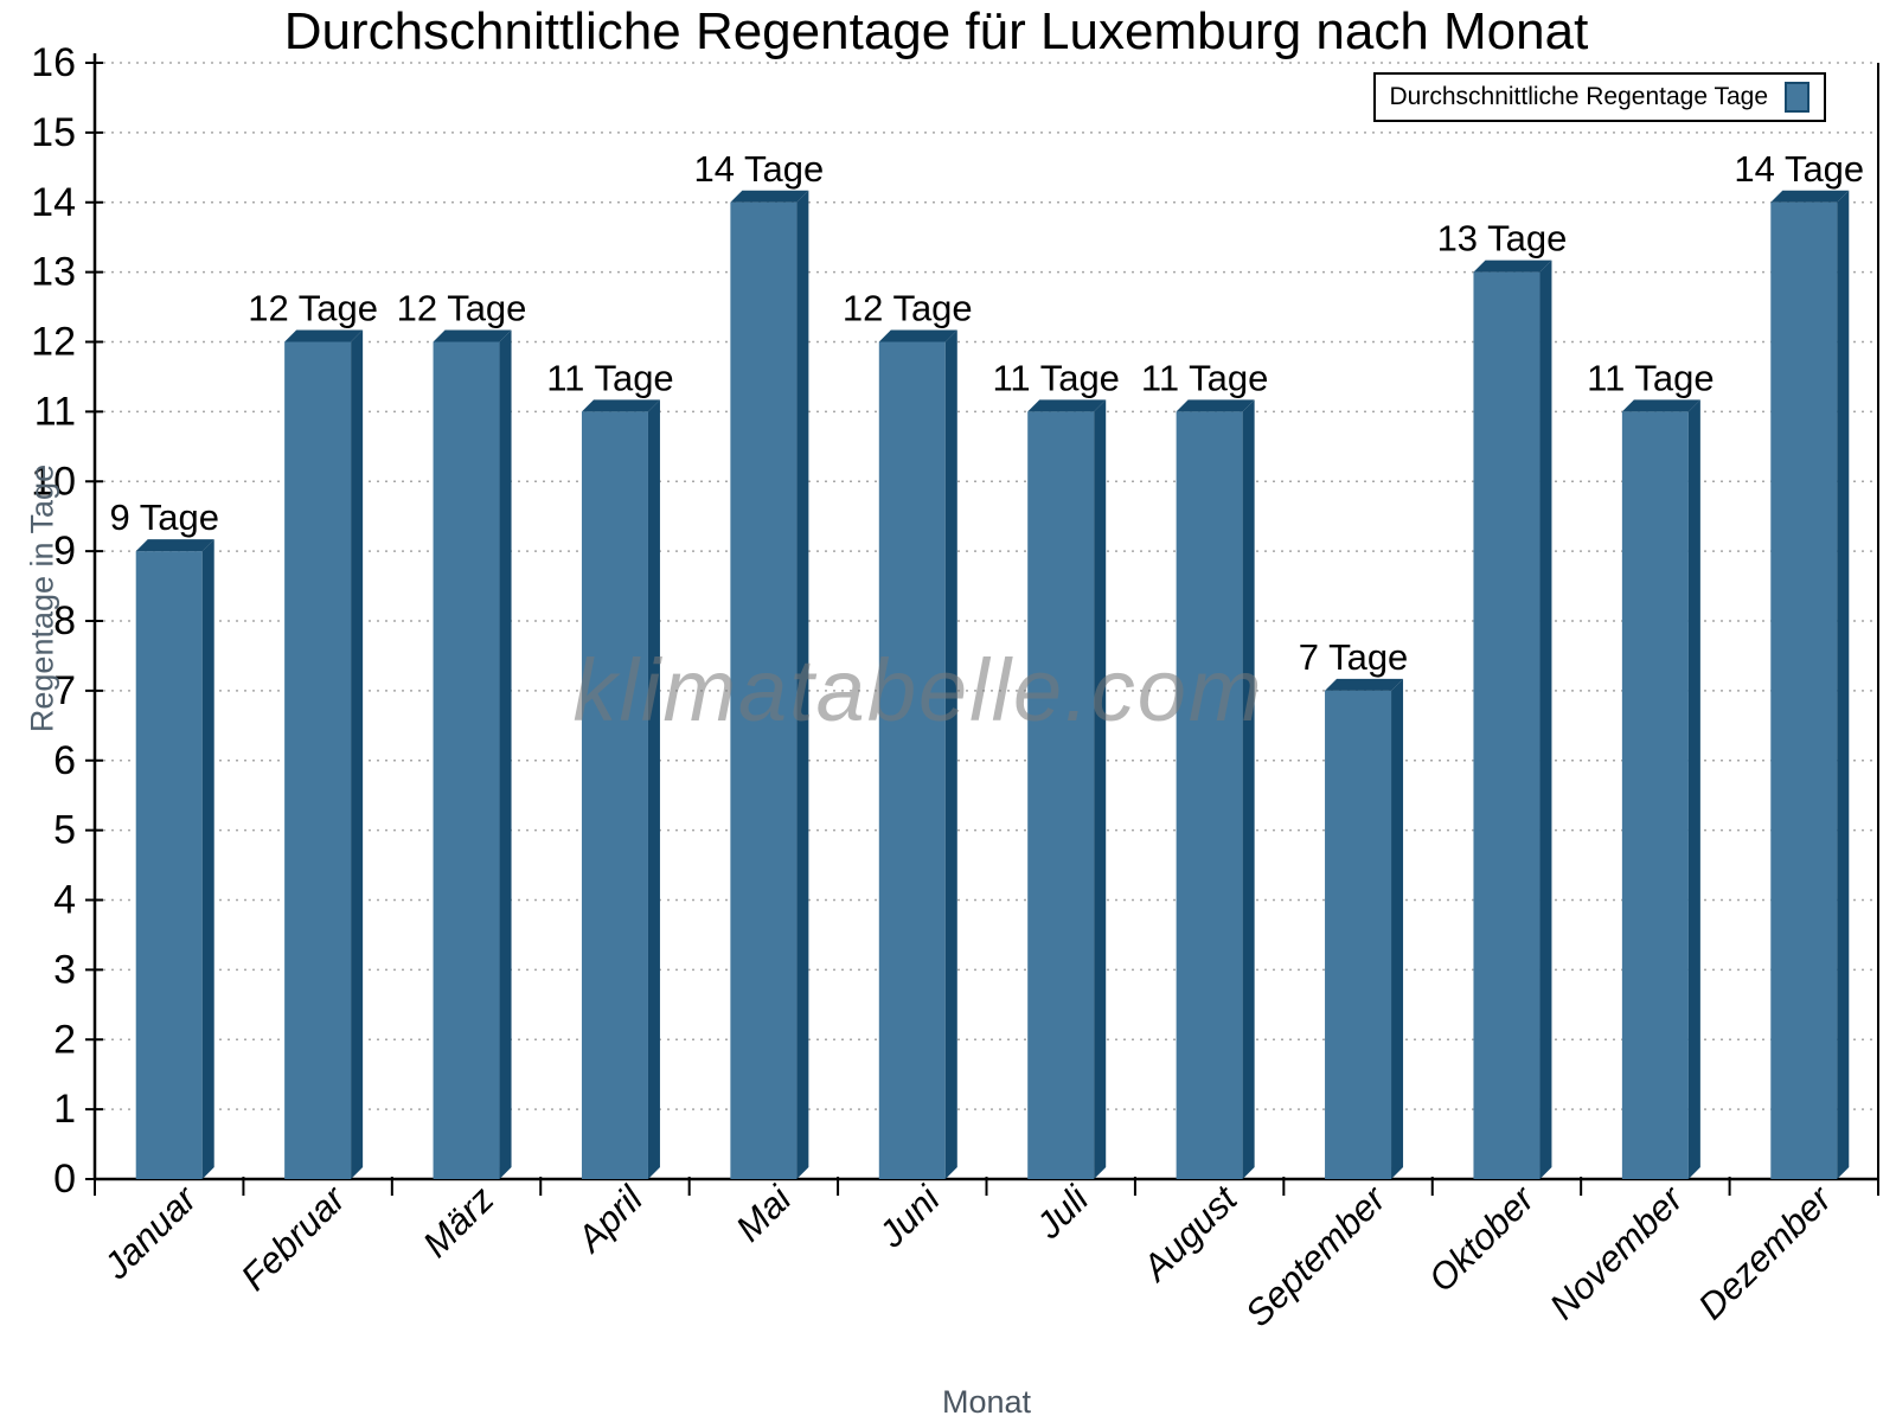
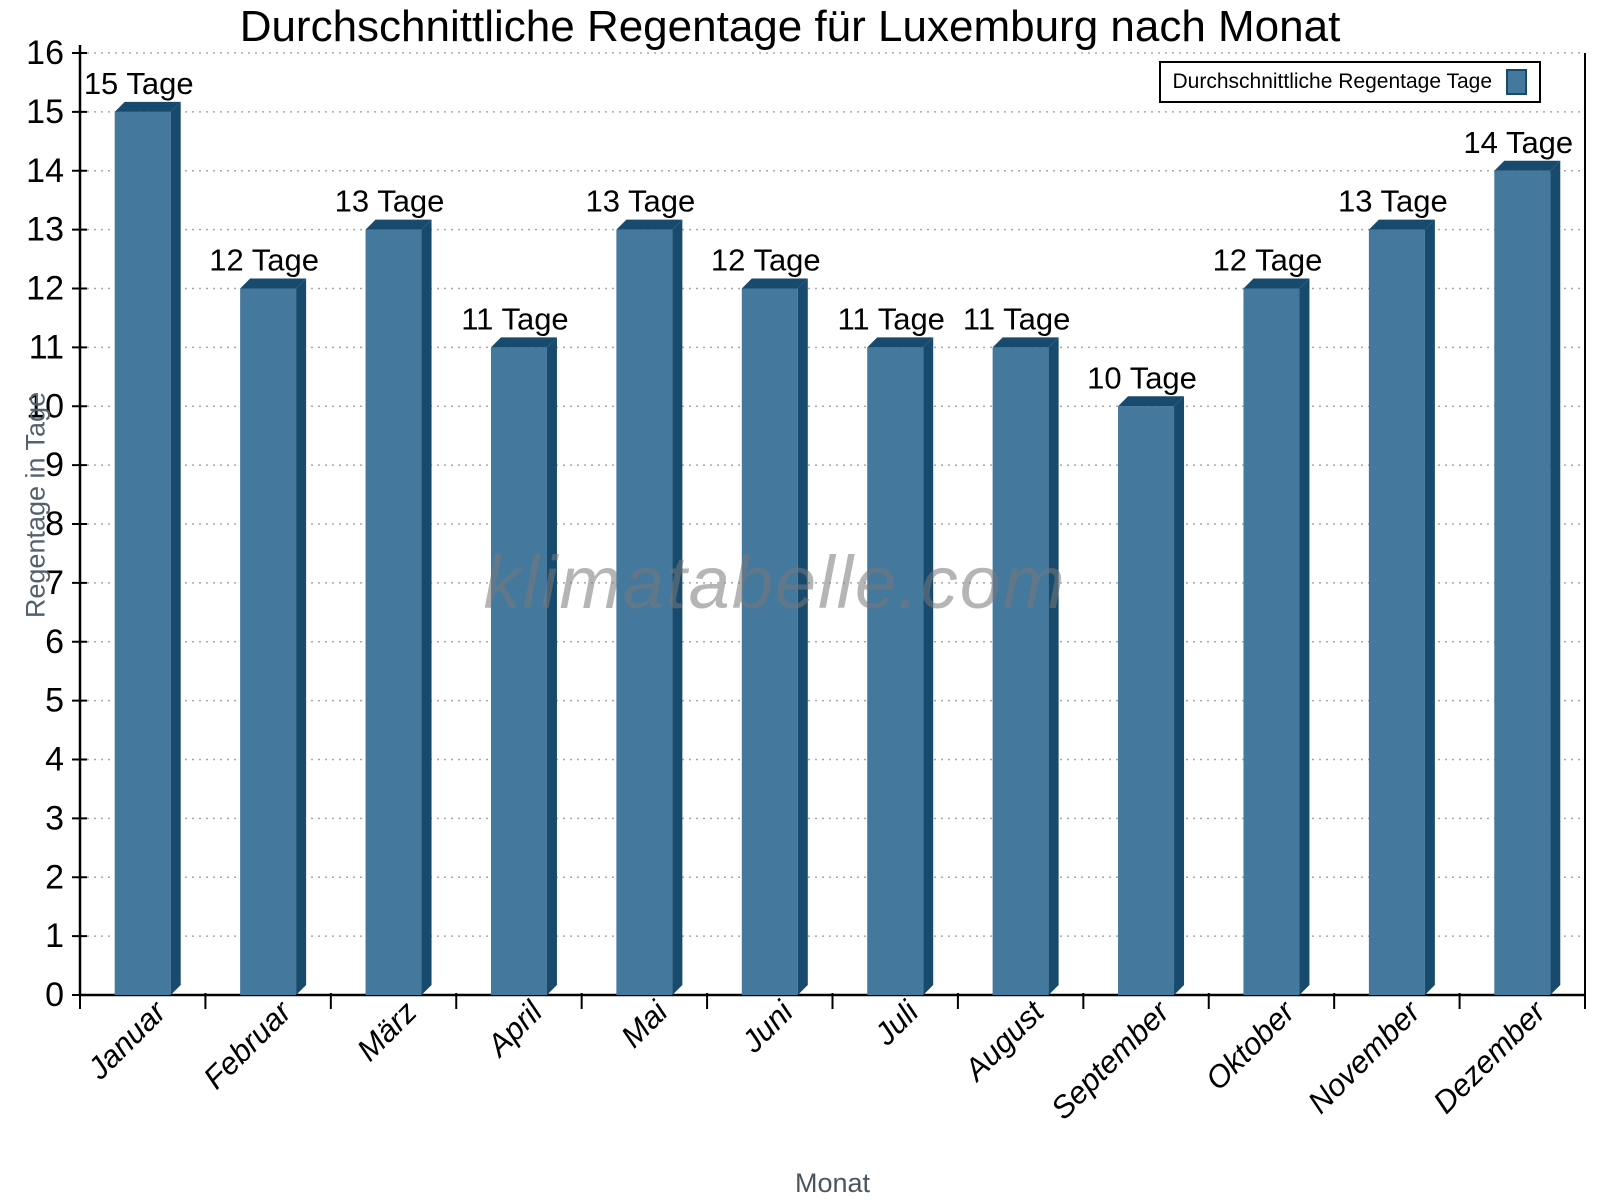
Januar: 9 -> 15
März: 12 -> 13
Mai: 14 -> 13
September: 7 -> 10
Oktober: 13 -> 12
November: 11 -> 13
